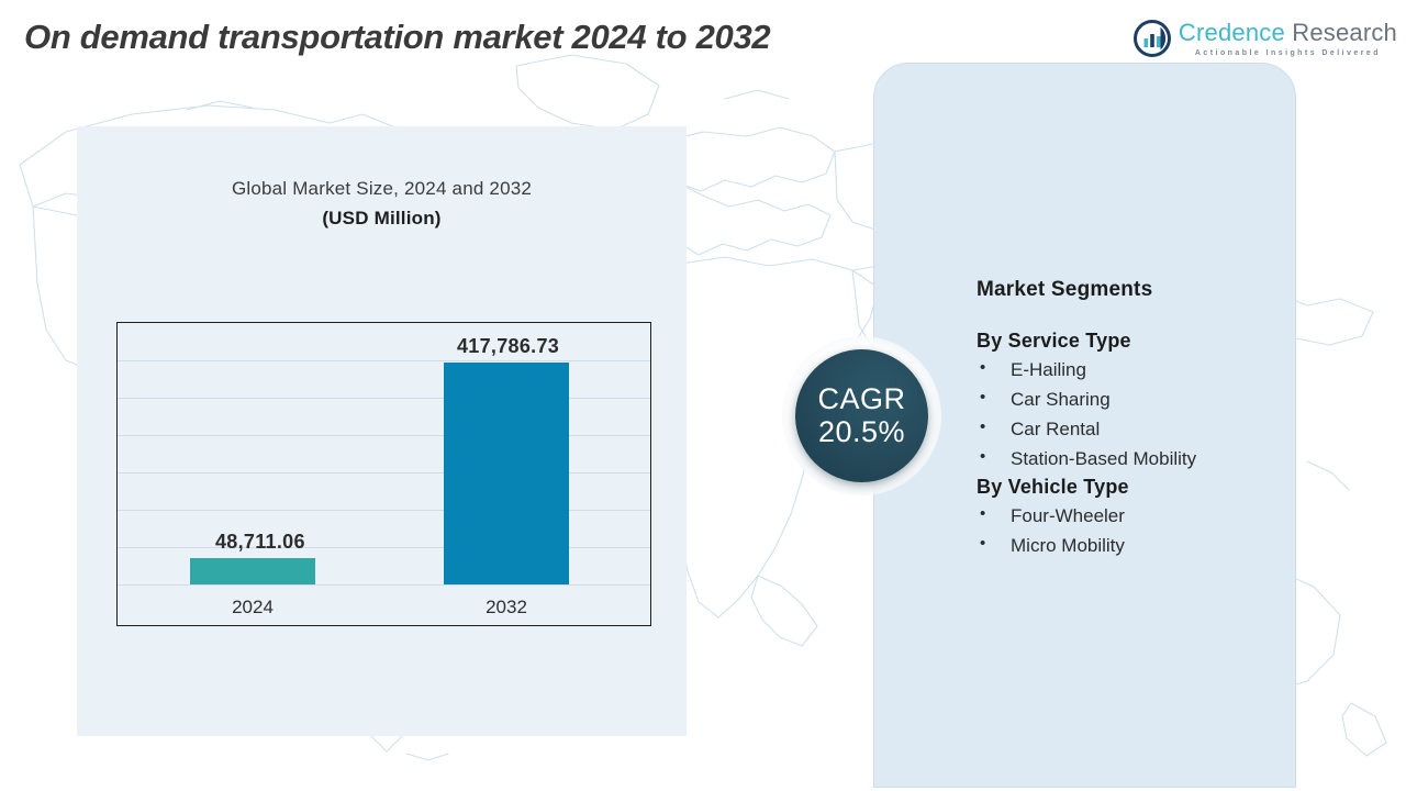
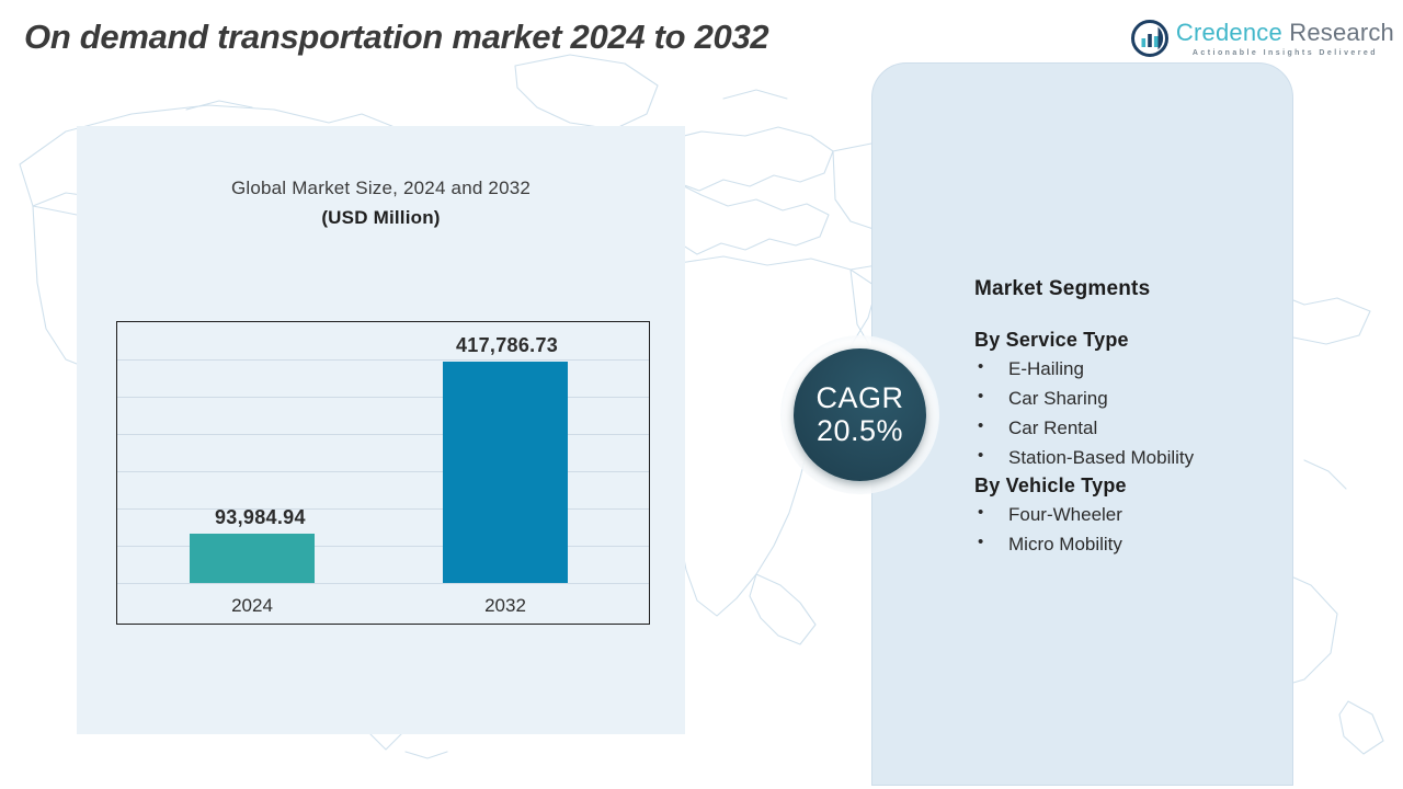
2024: 48,711.06 -> 93,984.94
